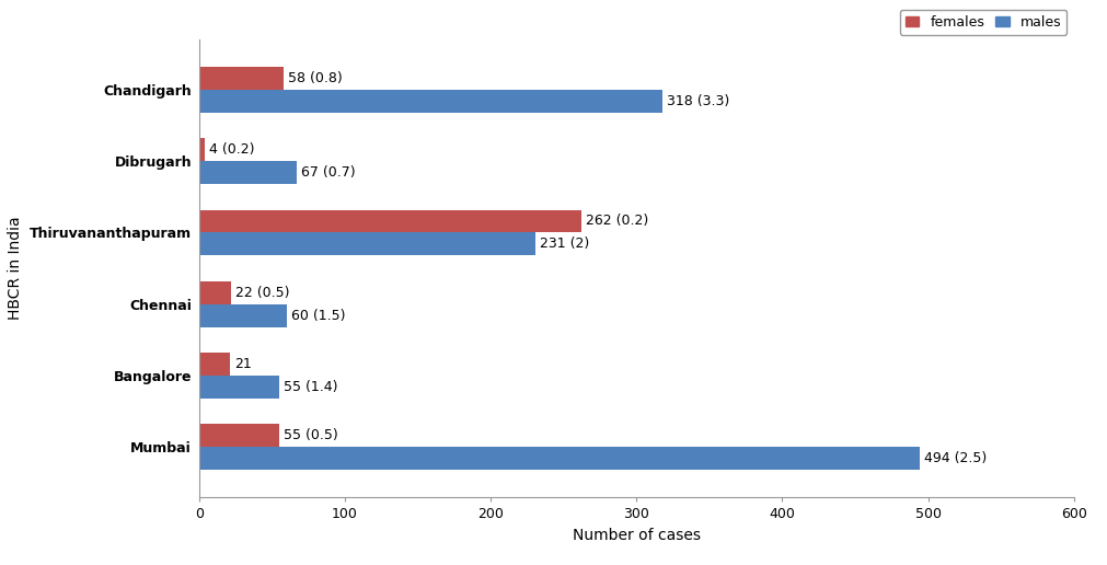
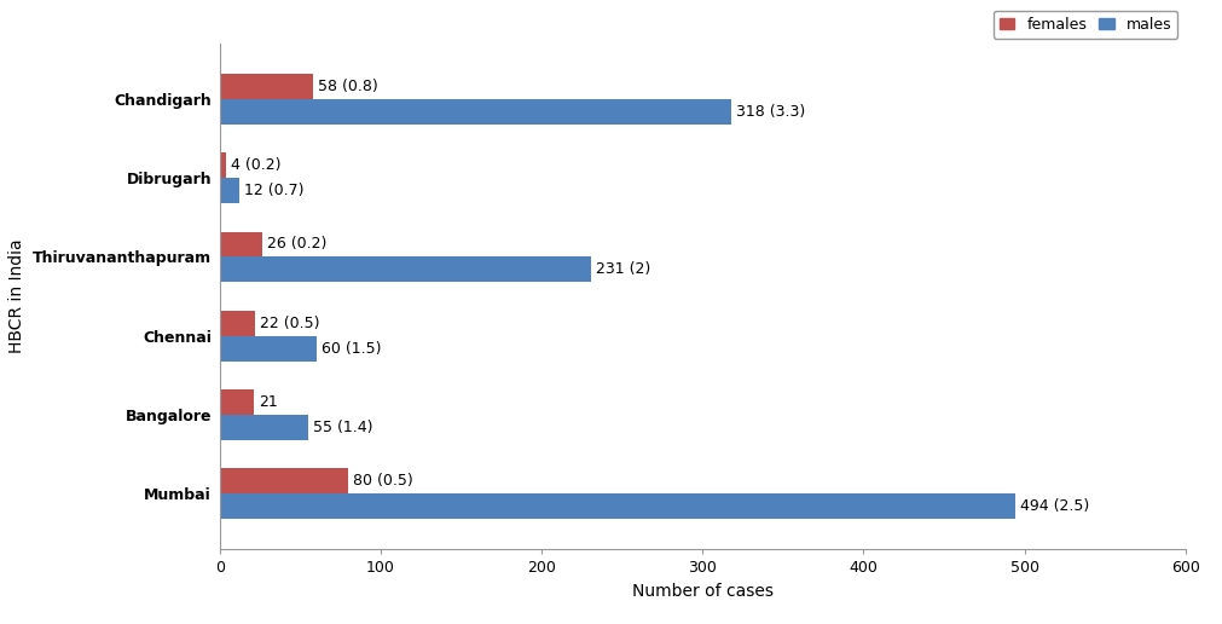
males/Dibrugarh: 67 -> 12
females/Thiruvananthapuram: 262 -> 26
females/Mumbai: 55 -> 80
